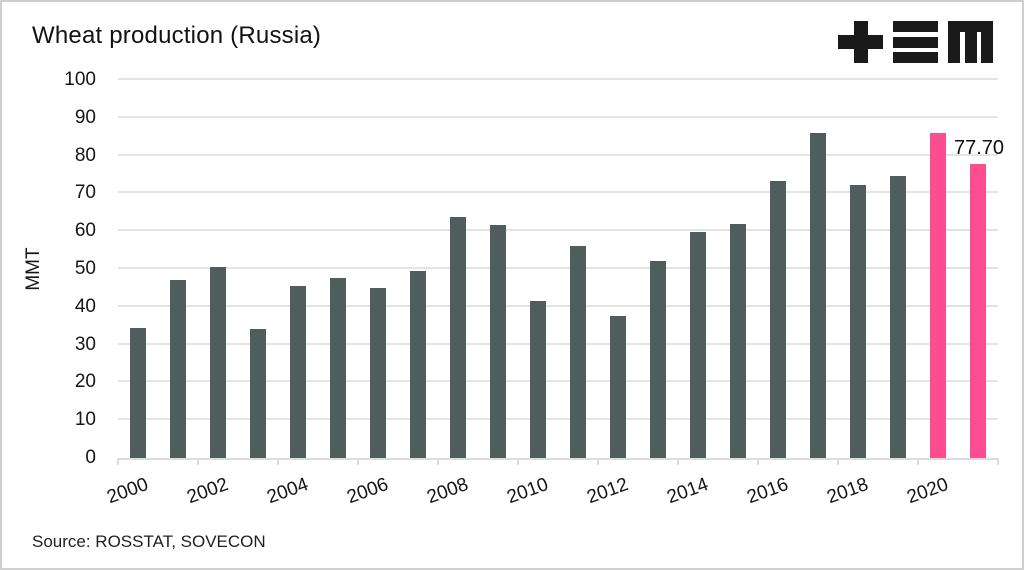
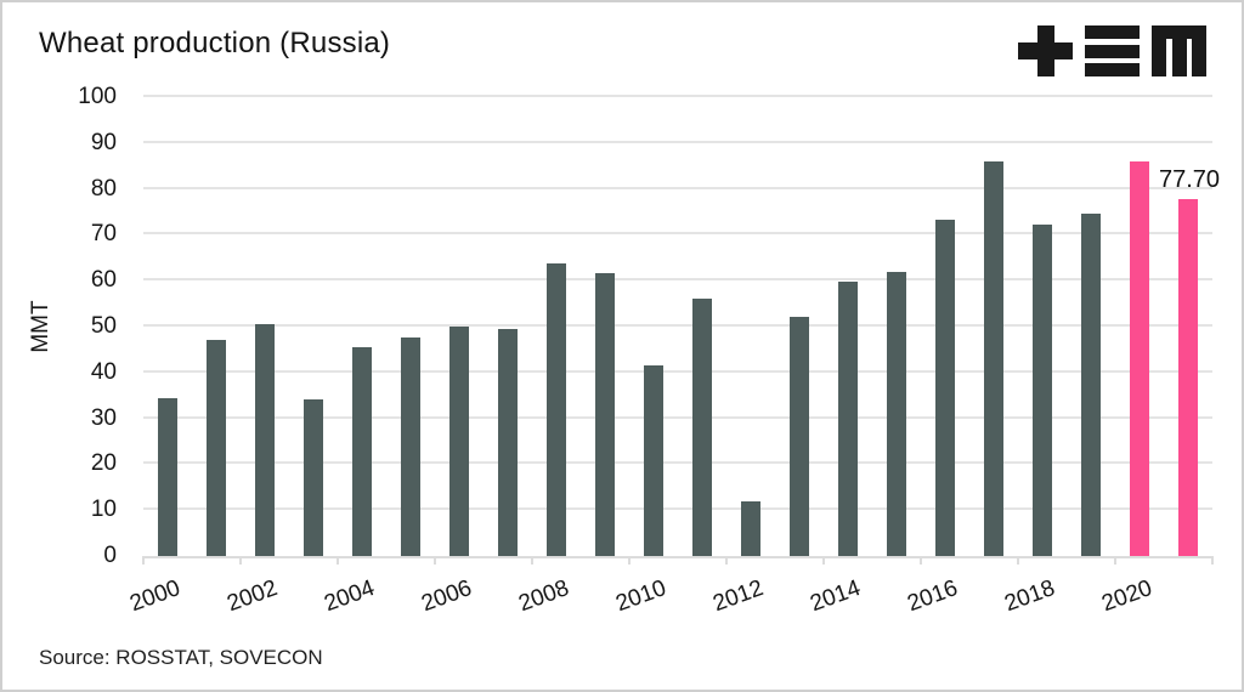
2006: 45 -> 50
2012: 38 -> 12
